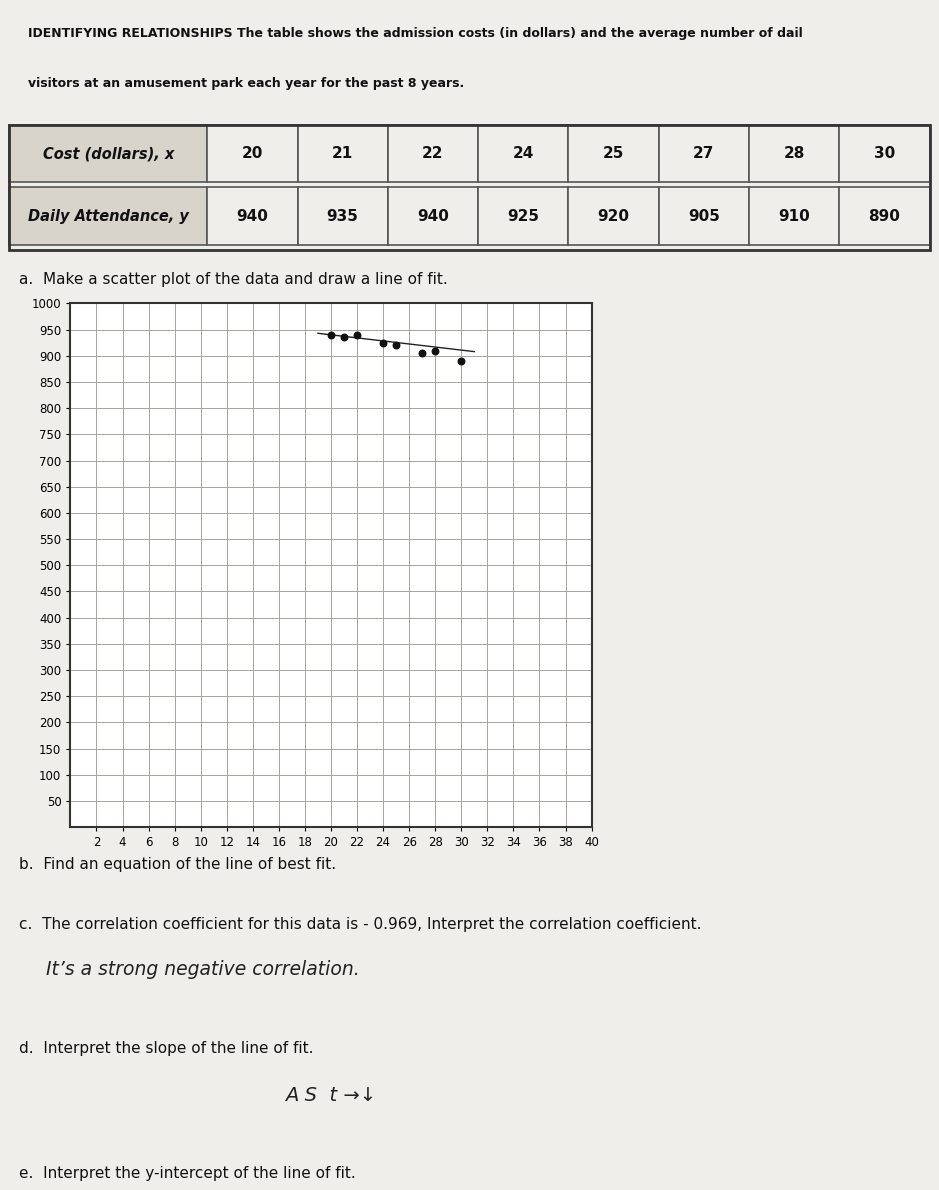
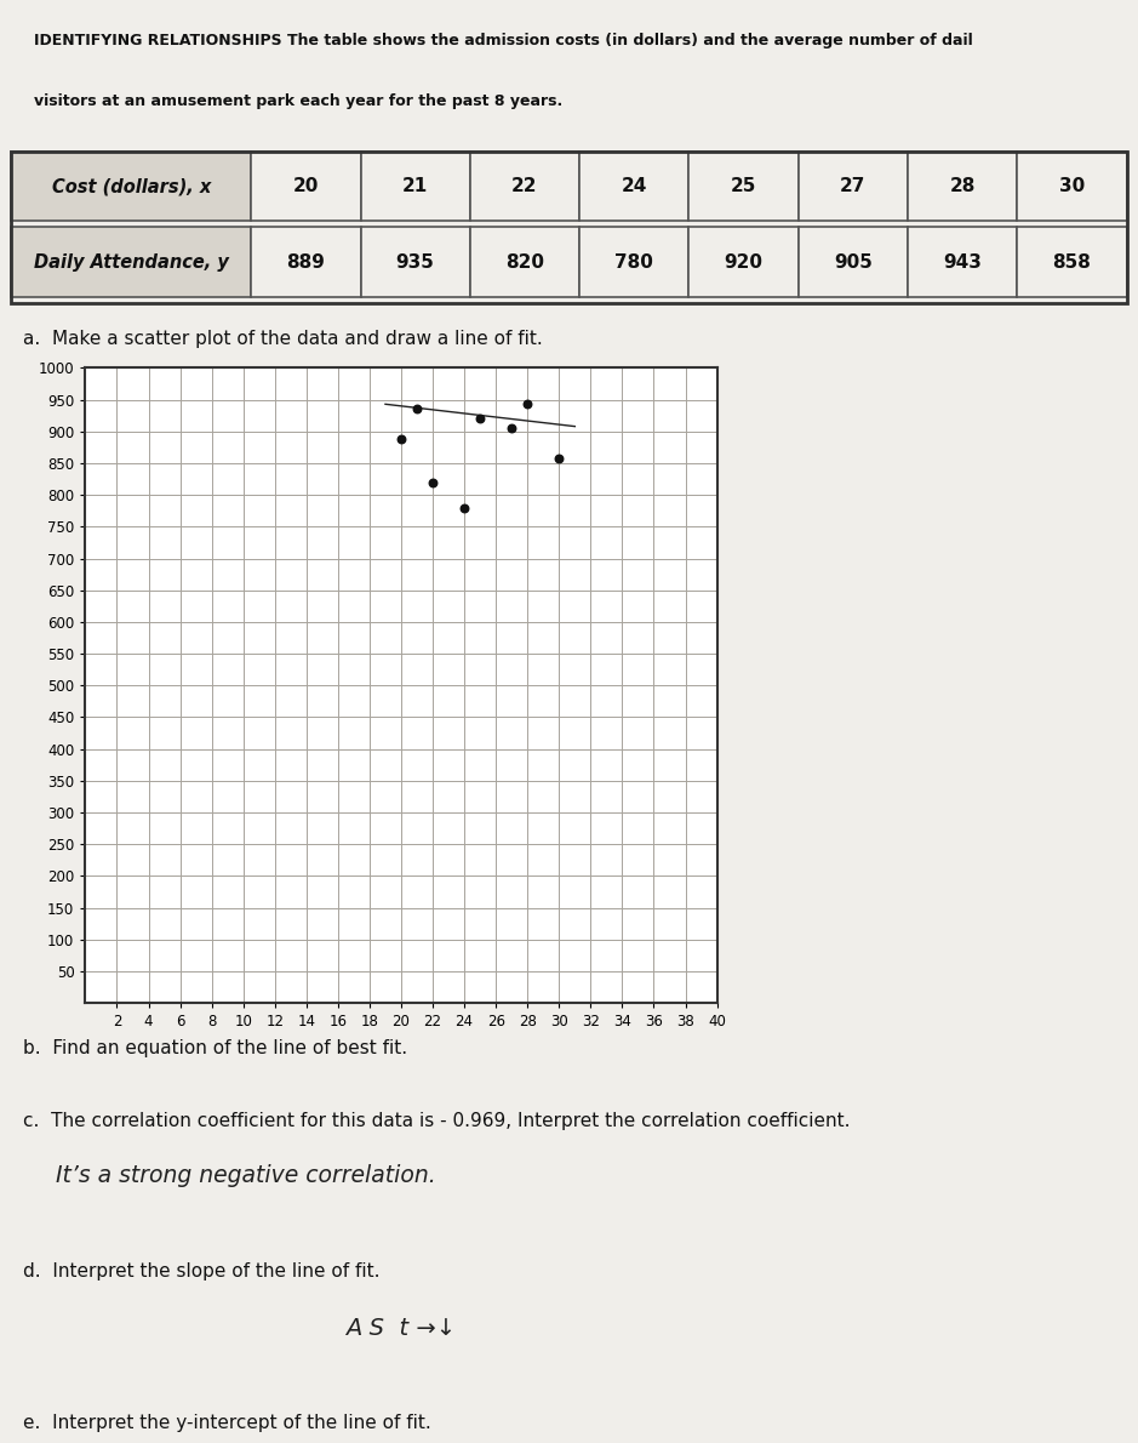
20: 940 -> 889
22: 940 -> 820
24: 925 -> 780
28: 910 -> 943
30: 890 -> 858
